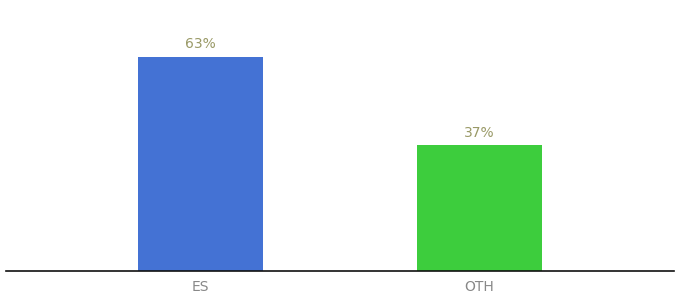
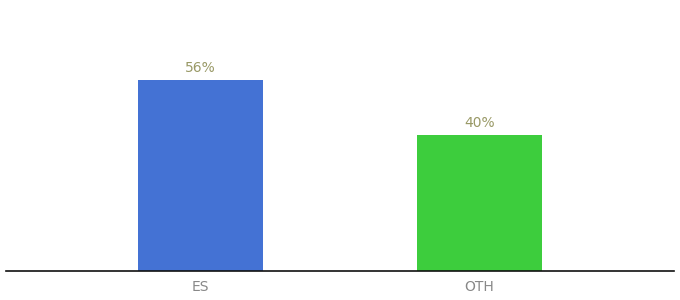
ES: 63% -> 56%
OTH: 37% -> 40%
